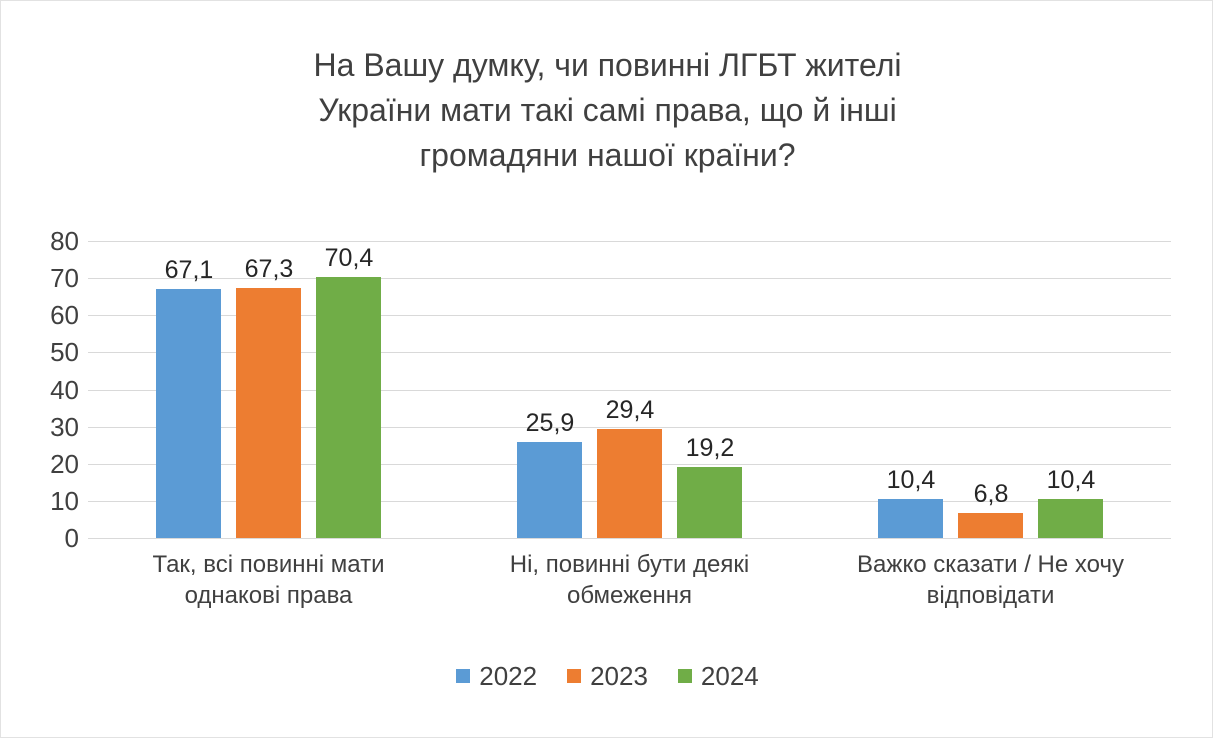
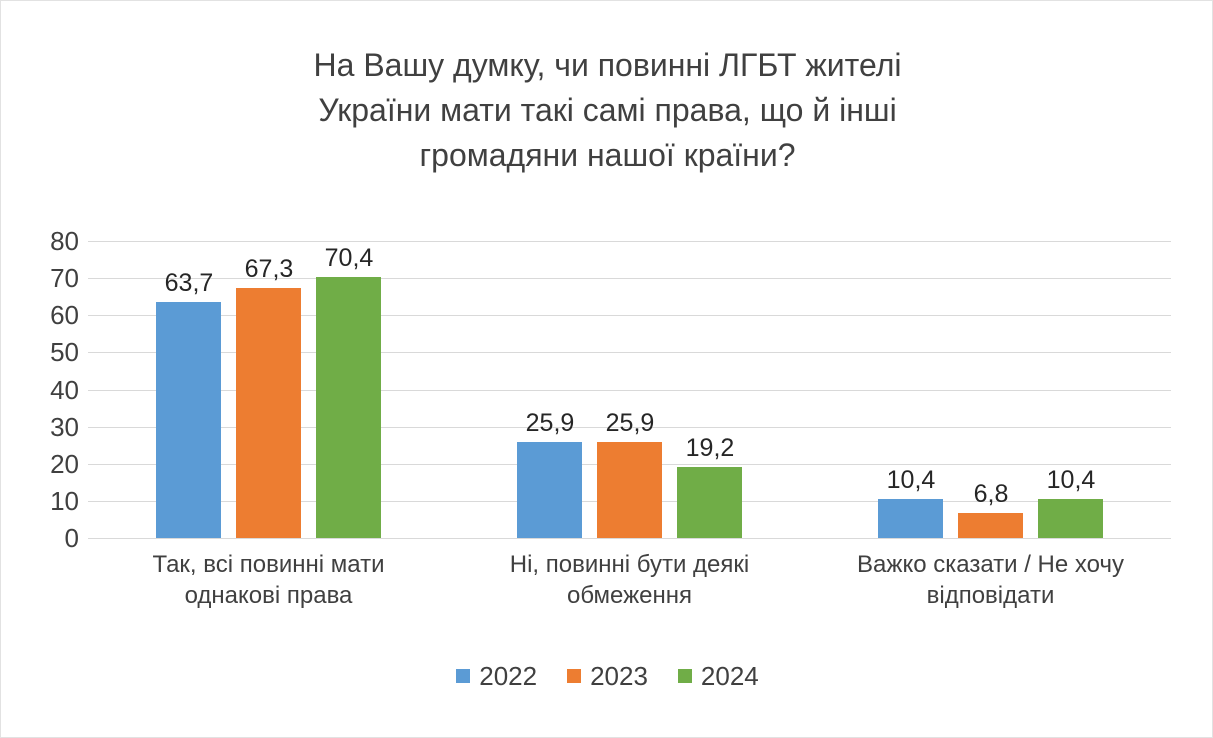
2022/Так, всі повинні мати однакові права: 67,1 -> 63,7
2023/Ні, повинні бути деякі обмеження: 29,4 -> 25,9
